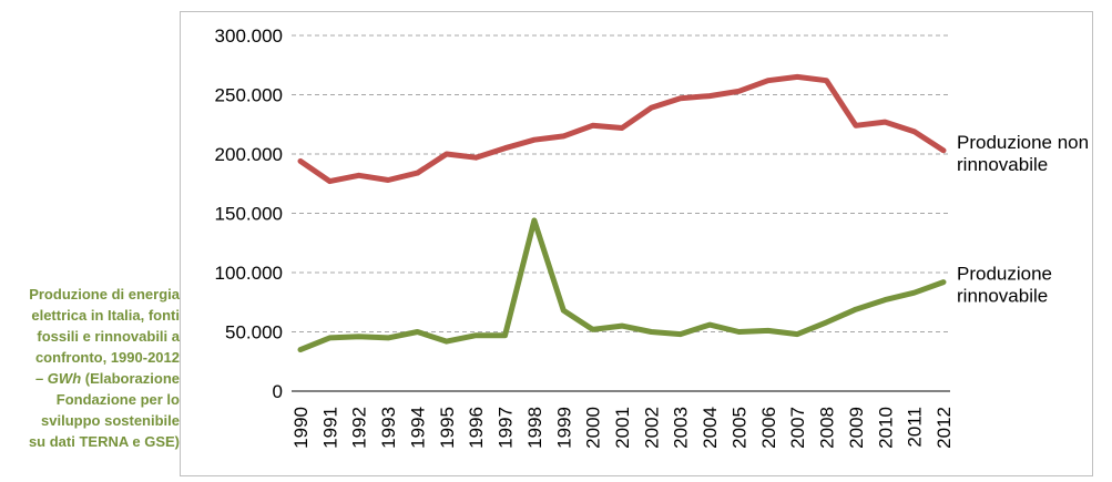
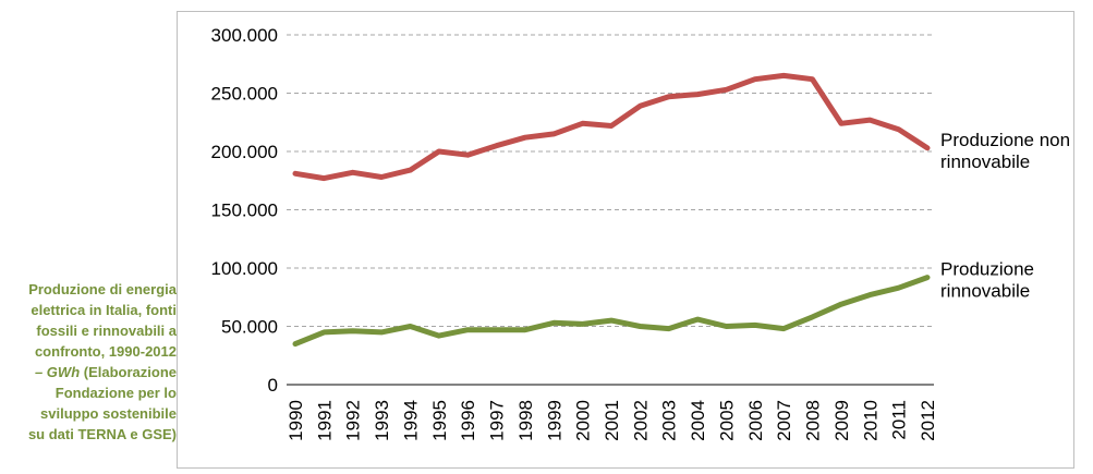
Produzione non rinnovabile/1990: 194000 -> 181000
Produzione rinnovabile/1998: 144000 -> 47000
Produzione rinnovabile/1999: 68000 -> 53000
